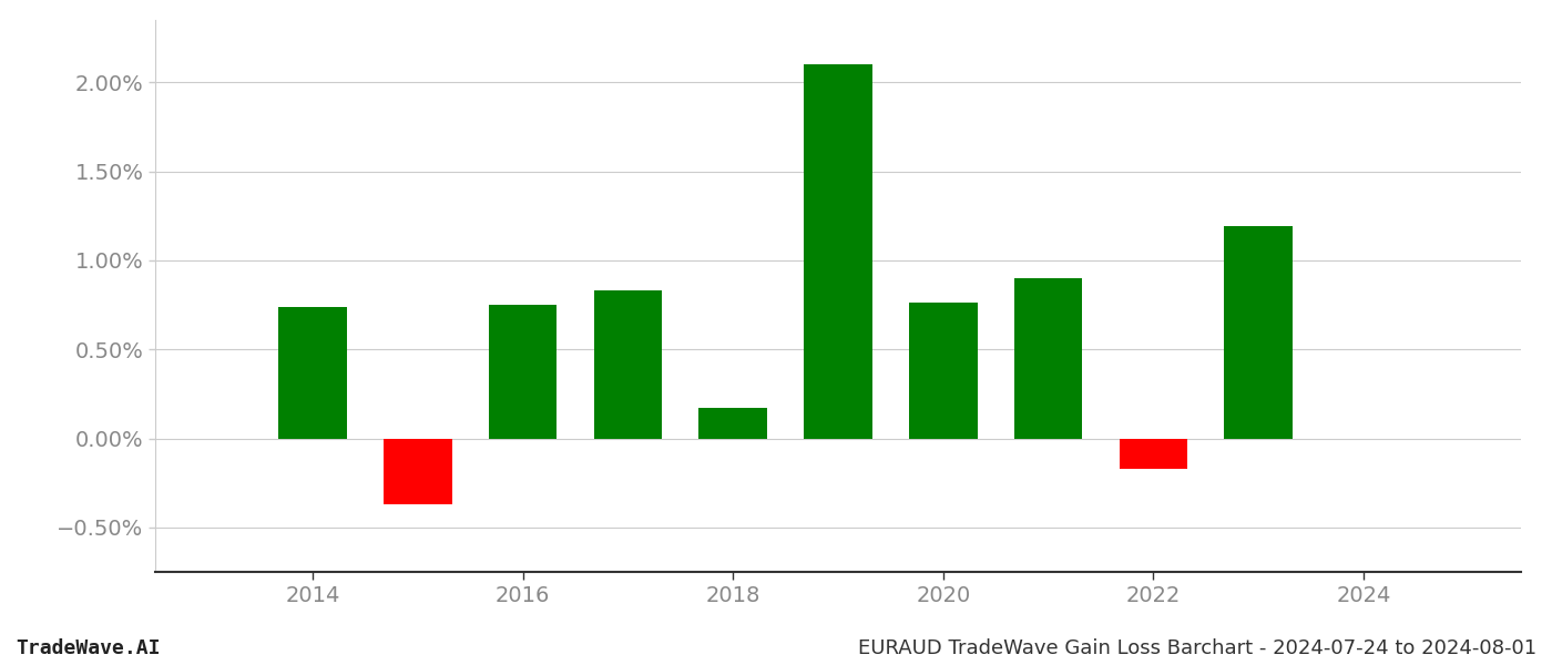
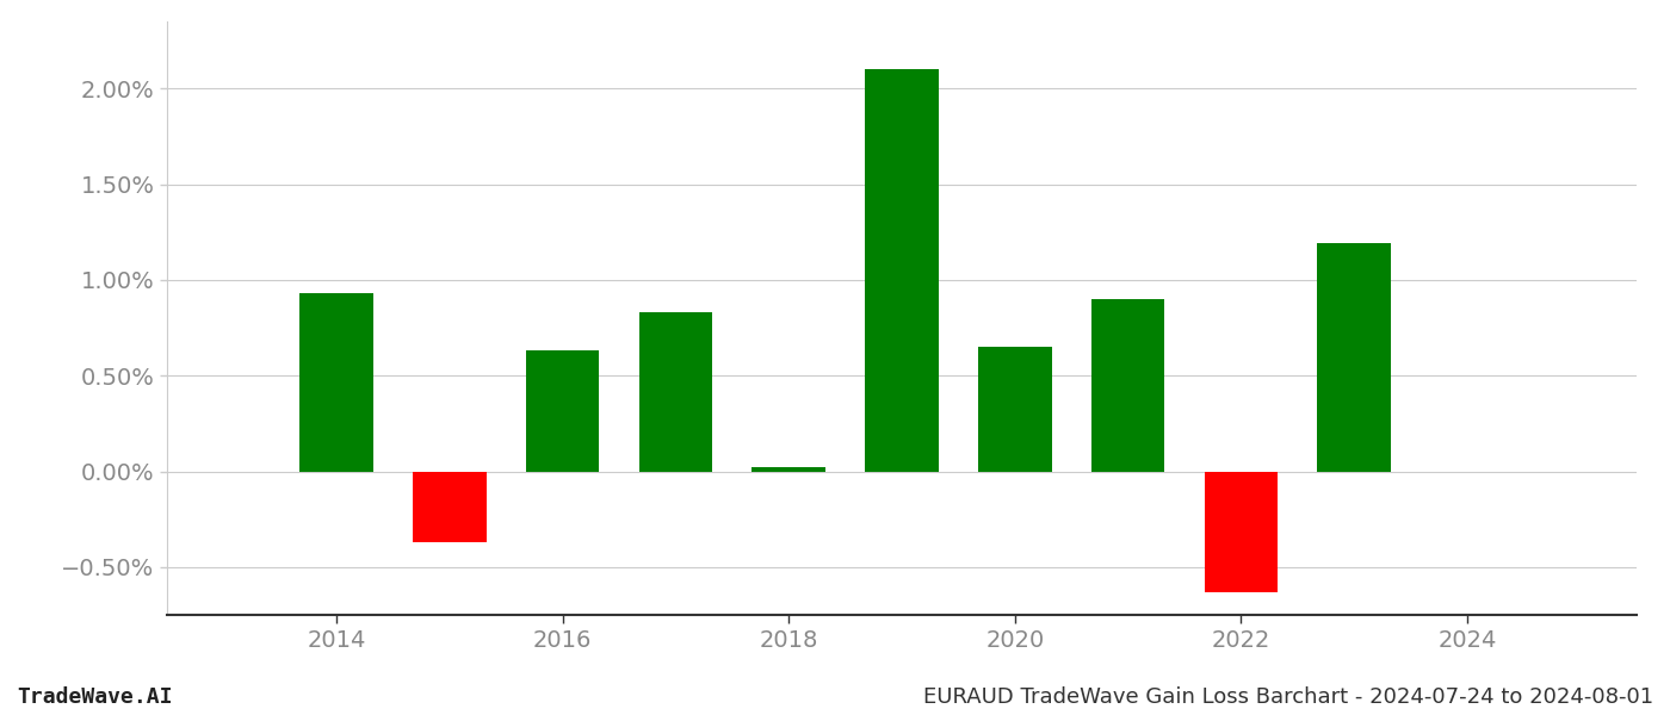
2014: 0.74% -> 0.93%
2016: 0.75% -> 0.63%
2018: 0.17% -> 0.02%
2020: 0.76% -> 0.65%
2022: -0.17% -> -0.63%
